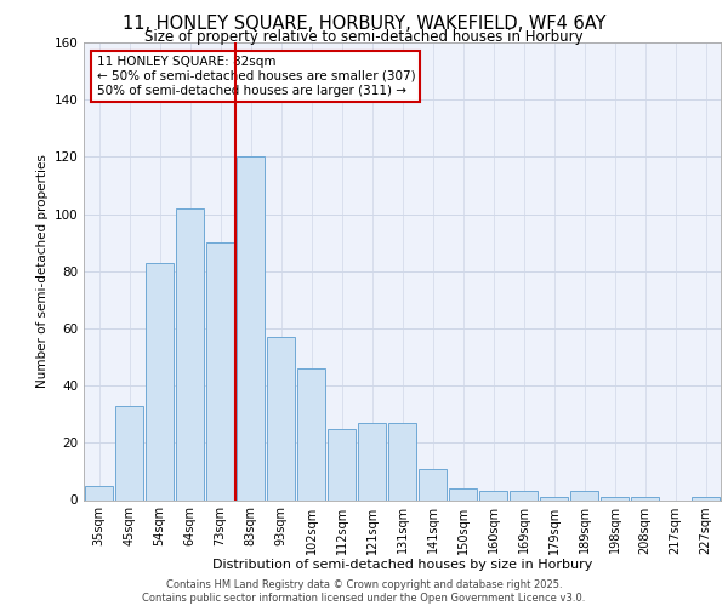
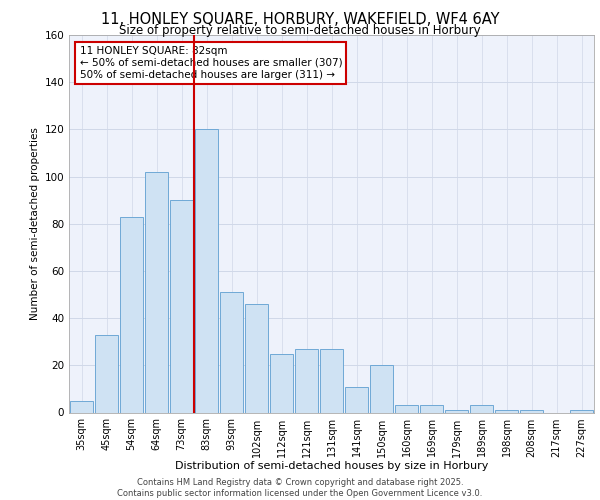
93sqm: 57 -> 51
150sqm: 4 -> 20
